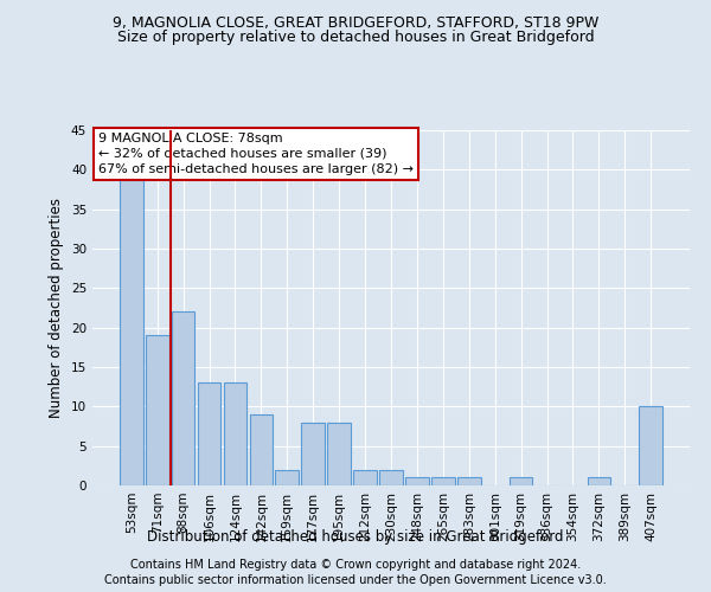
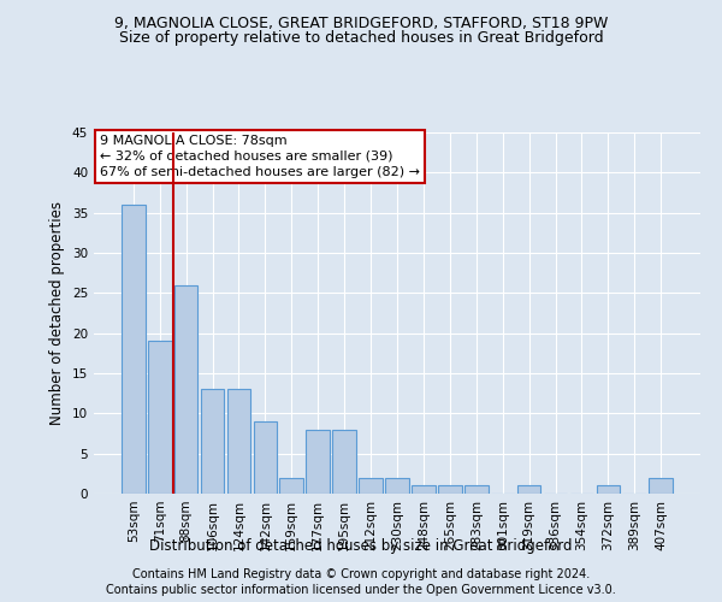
53sqm: 39 -> 36
88sqm: 22 -> 26
407sqm: 10 -> 2
